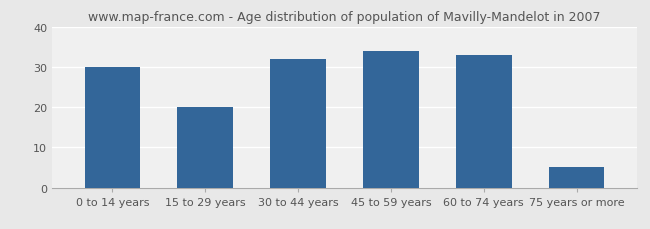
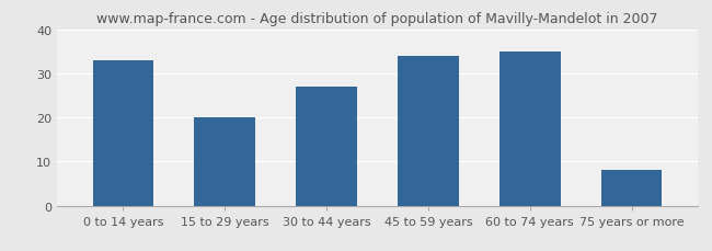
0 to 14 years: 30 -> 33
30 to 44 years: 32 -> 27
60 to 74 years: 33 -> 35
75 years or more: 5 -> 8
